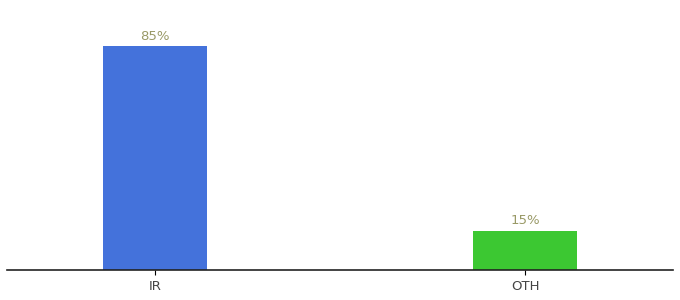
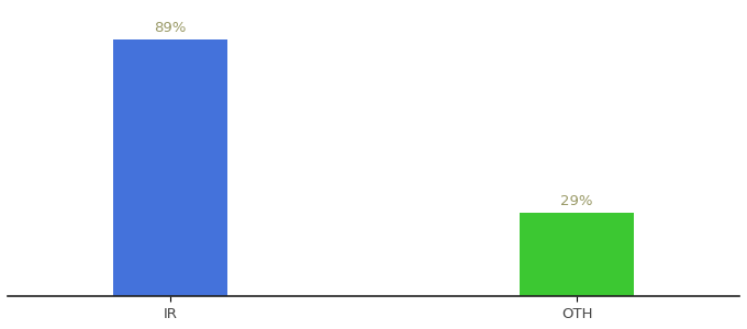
IR: 85% -> 89%
OTH: 15% -> 29%
